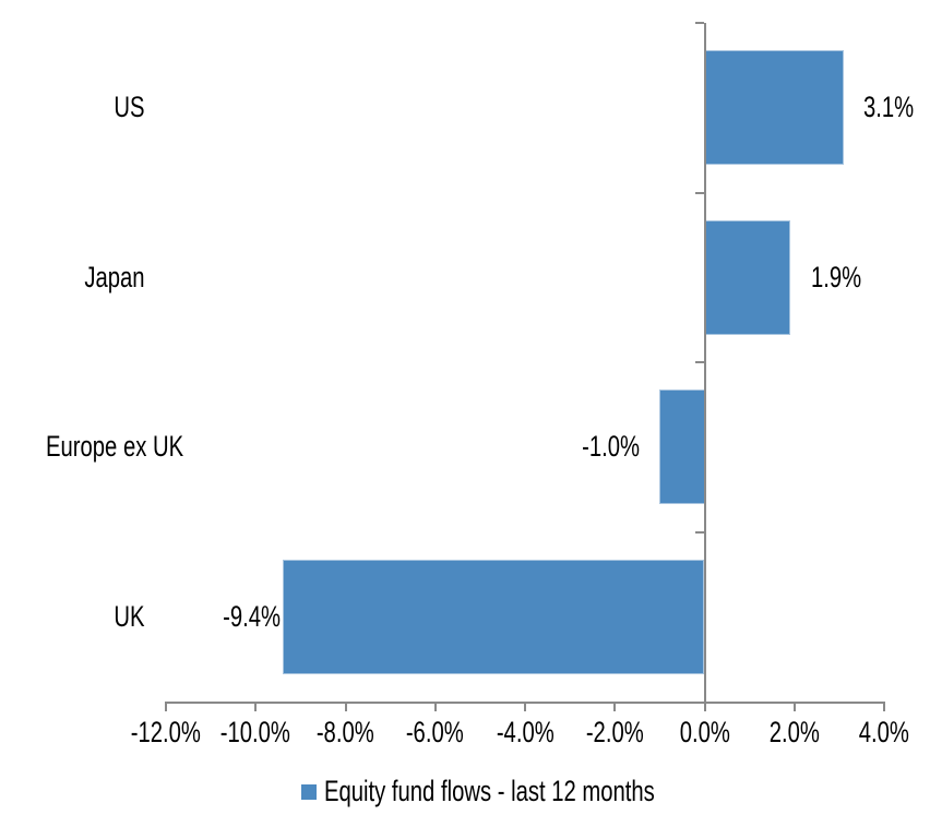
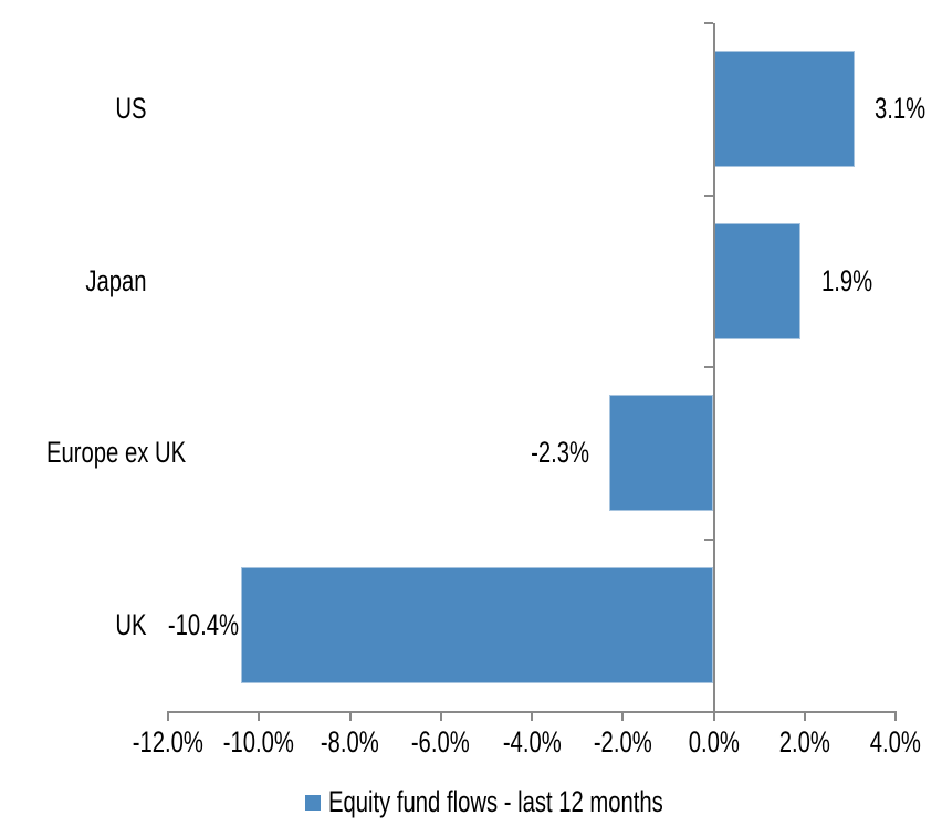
Europe ex UK: -1.0% -> -2.3%
UK: -9.4% -> -10.4%
